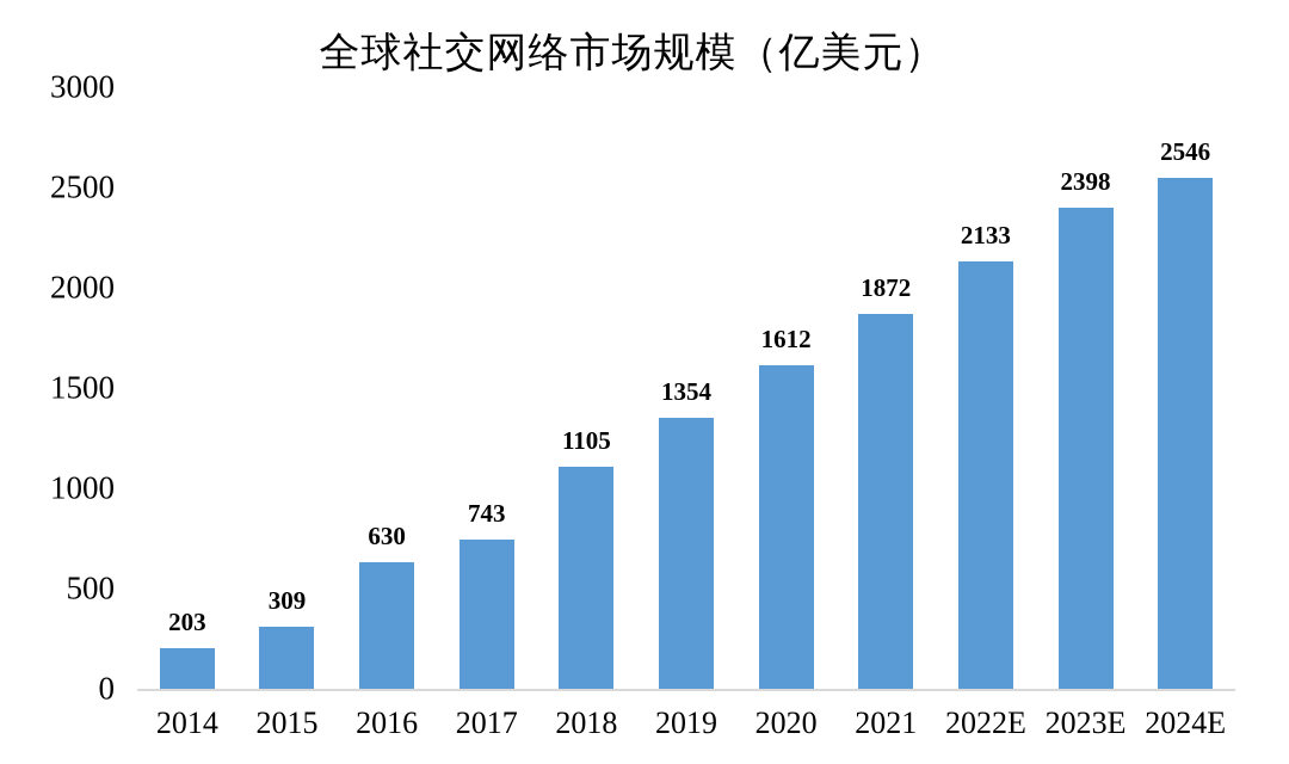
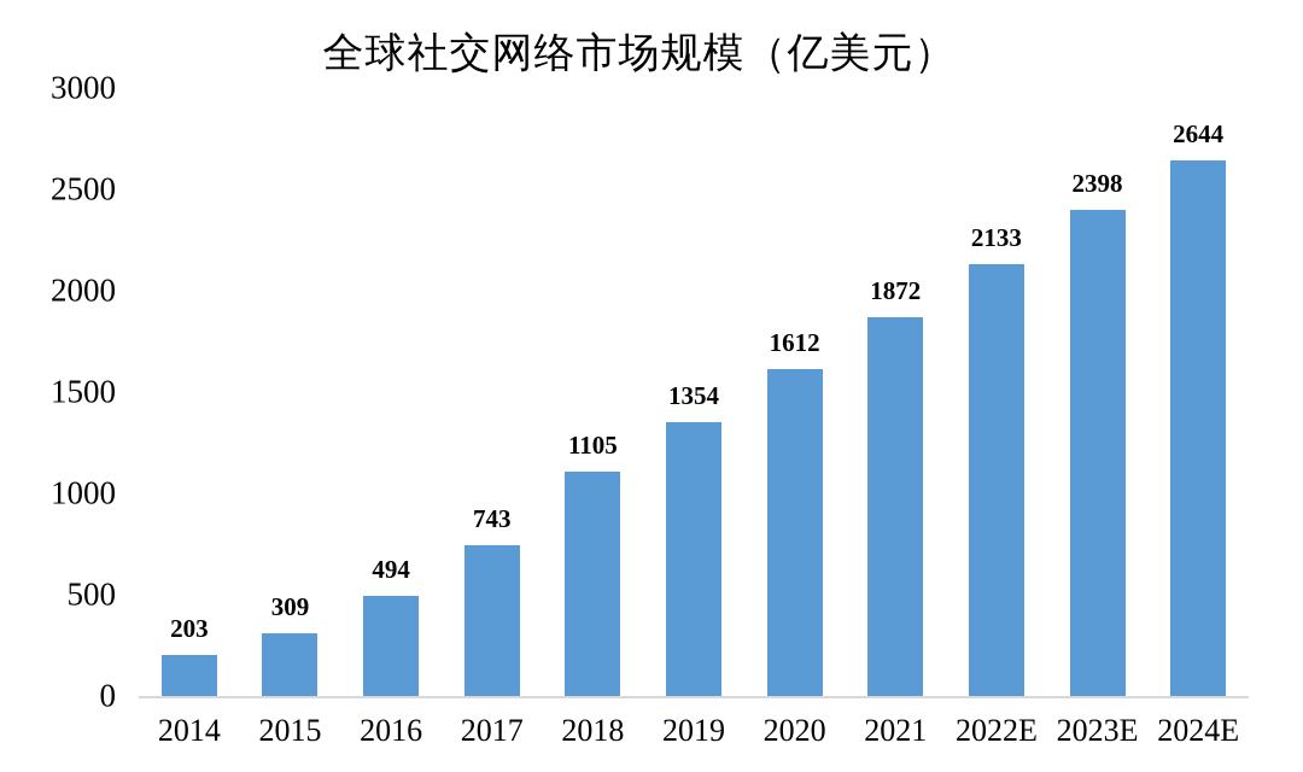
2016: 630 -> 494
2024E: 2546 -> 2644
